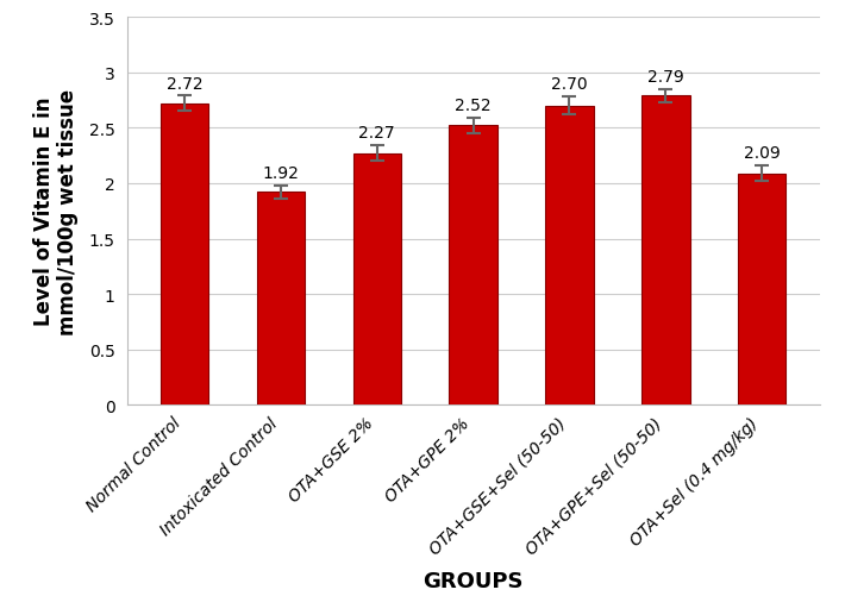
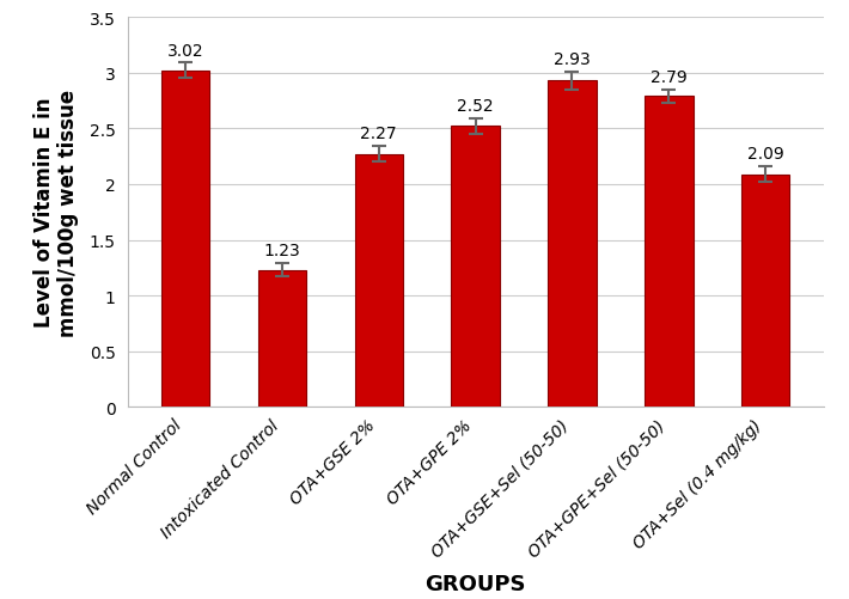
Normal Control: 2.72 -> 3.02
Intoxicated Control: 1.92 -> 1.23
OTA+GSE+Sel (50-50): 2.70 -> 2.93
